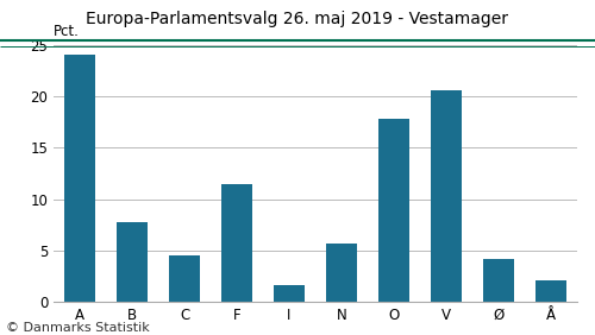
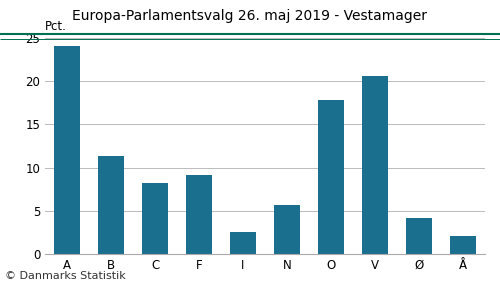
B: 7.8 -> 11.4
C: 4.6 -> 8.2
F: 11.5 -> 9.2
I: 1.7 -> 2.6
